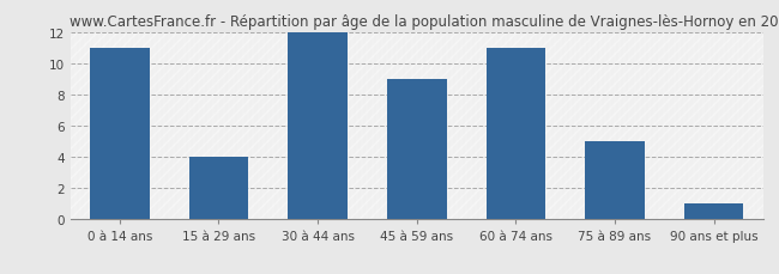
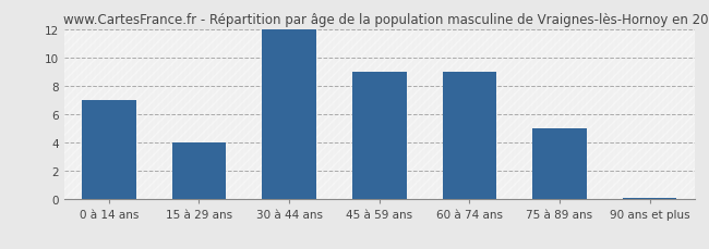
0 à 14 ans: 11.0 -> 7.0
60 à 74 ans: 11.0 -> 9.0
90 ans et plus: 1.0 -> 0.1
